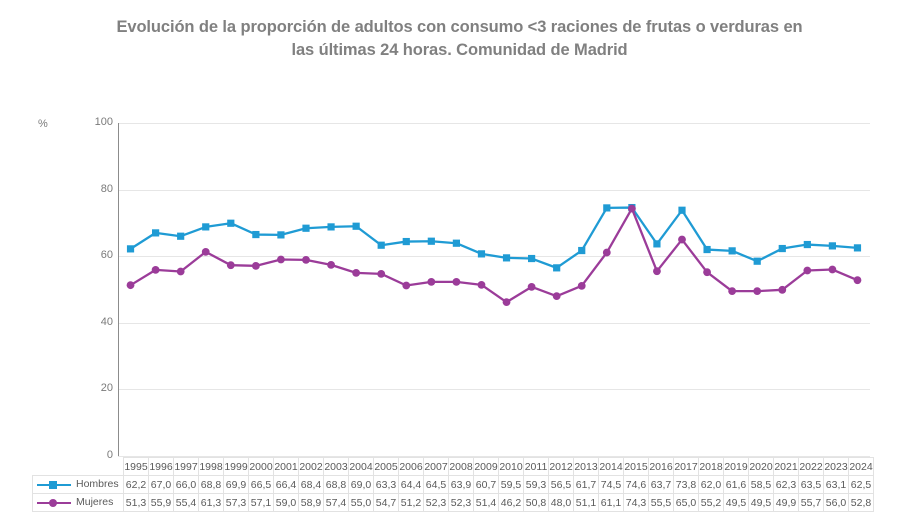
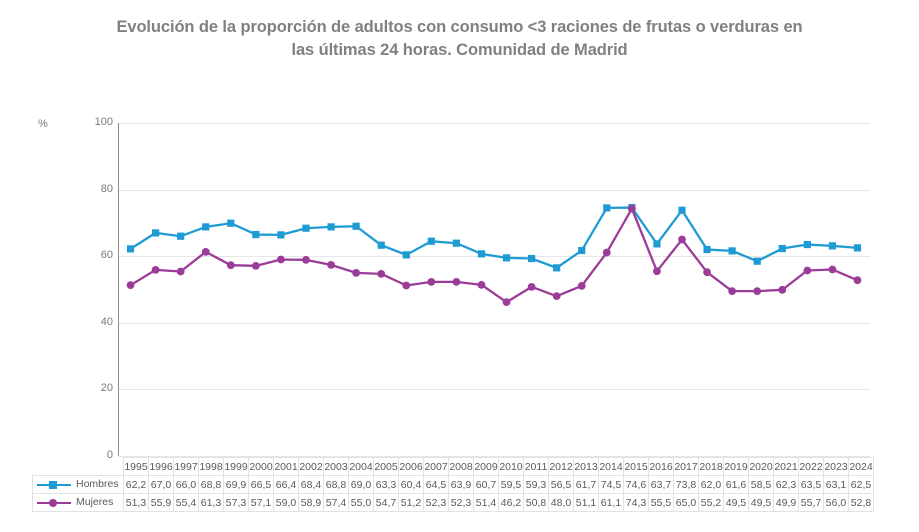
Hombres/2006: 64,4 -> 60,4
